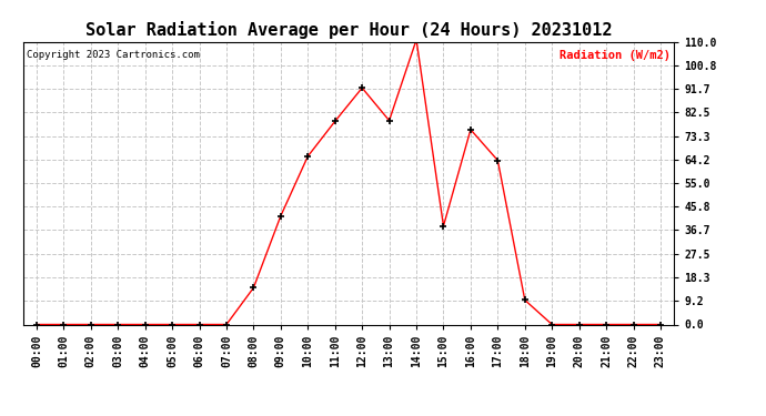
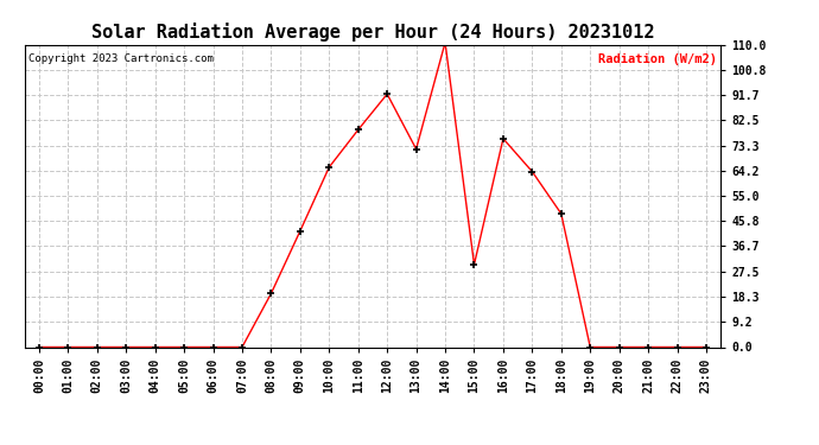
08:00: 14.3 -> 19.5
13:00: 79.3 -> 72.0
15:00: 38.3 -> 30.0
18:00: 9.5 -> 48.5
